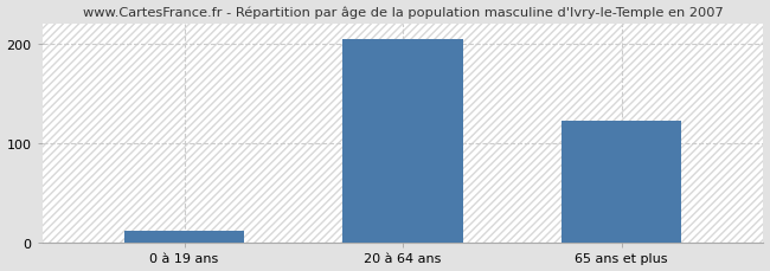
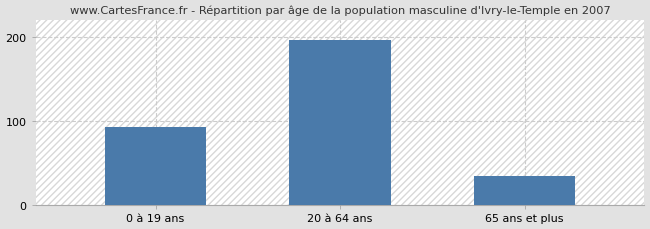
0 à 19 ans: 12 -> 93
20 à 64 ans: 204 -> 196
65 ans et plus: 122 -> 35
